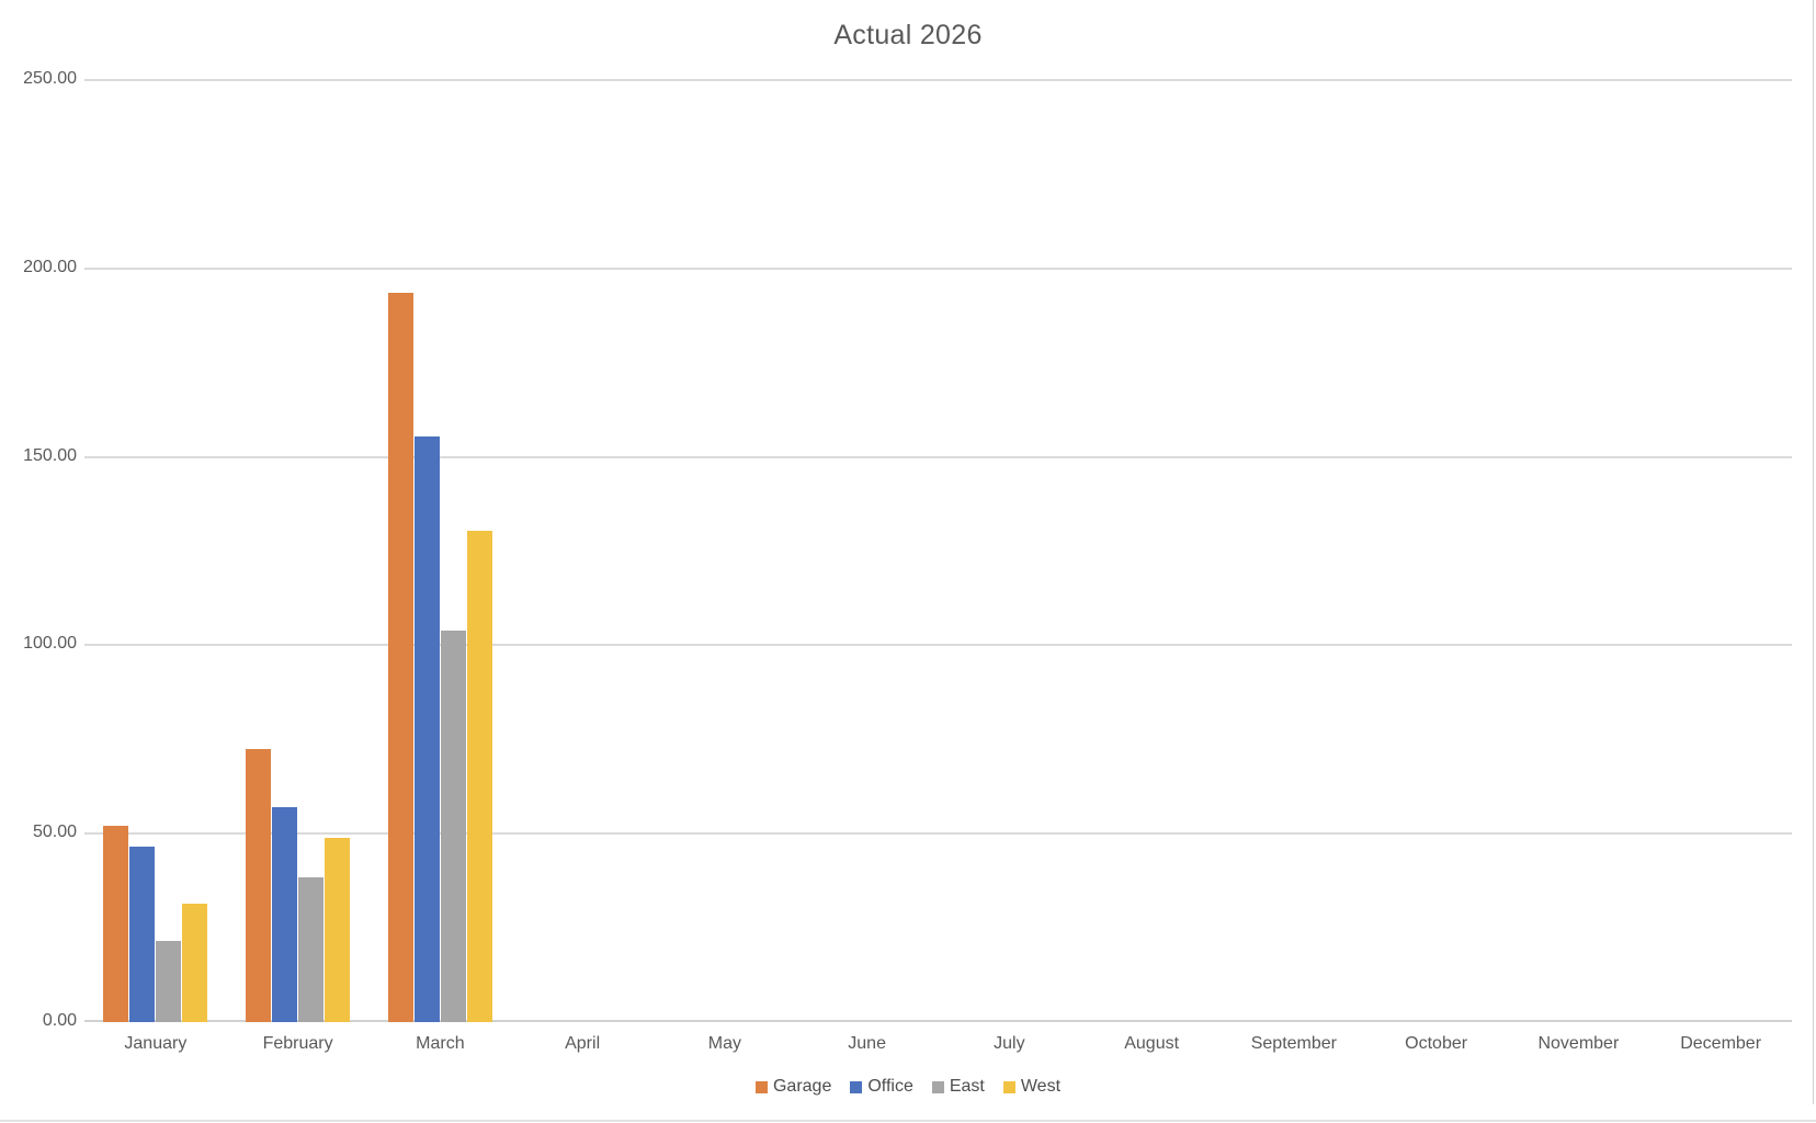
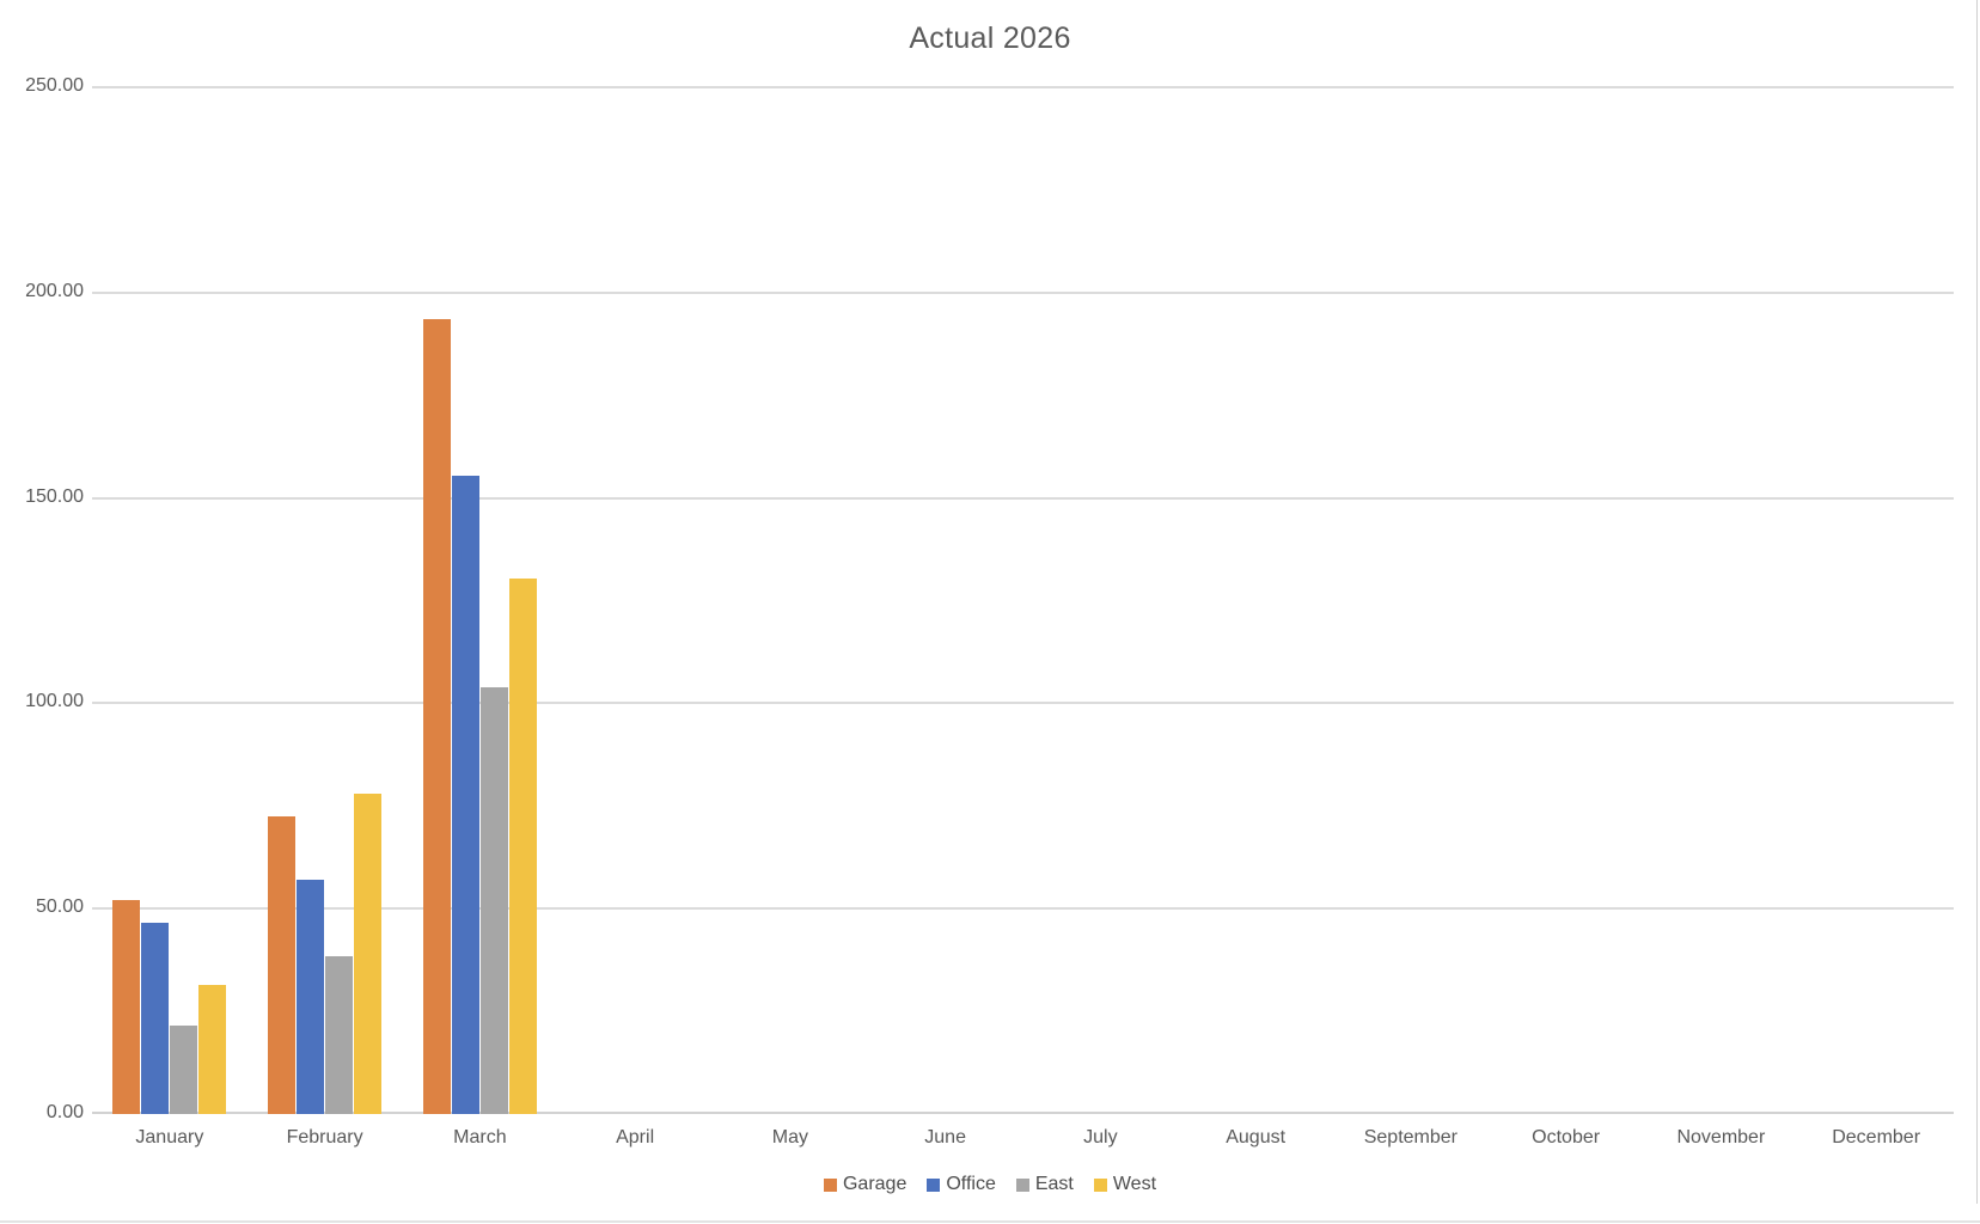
West/February: 49 -> 78
